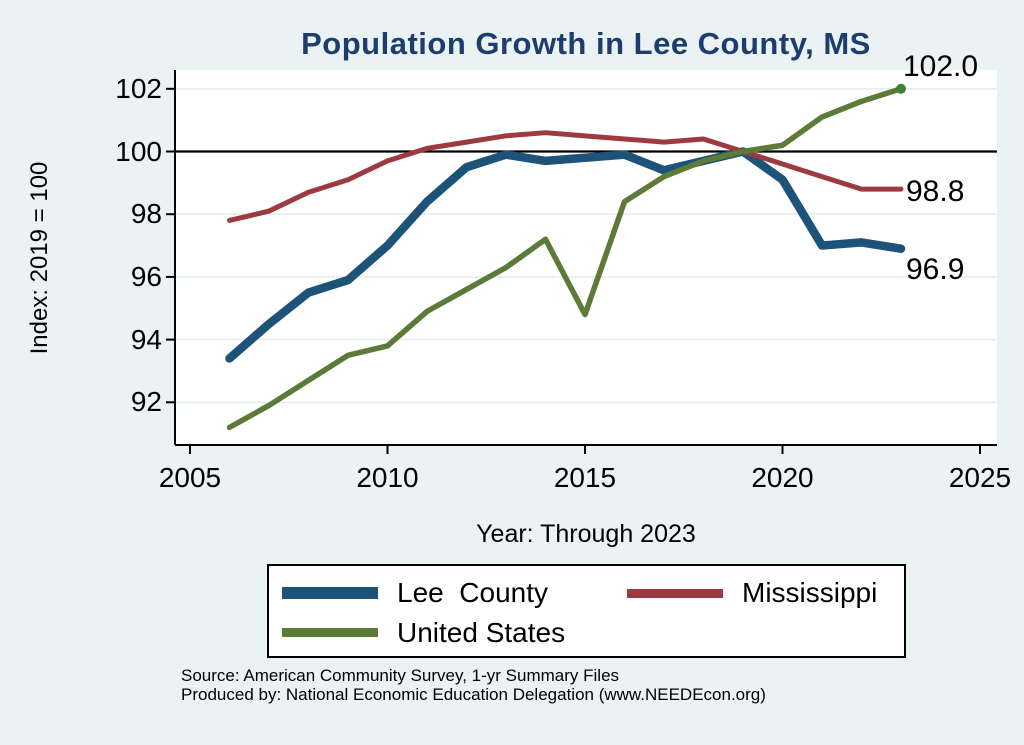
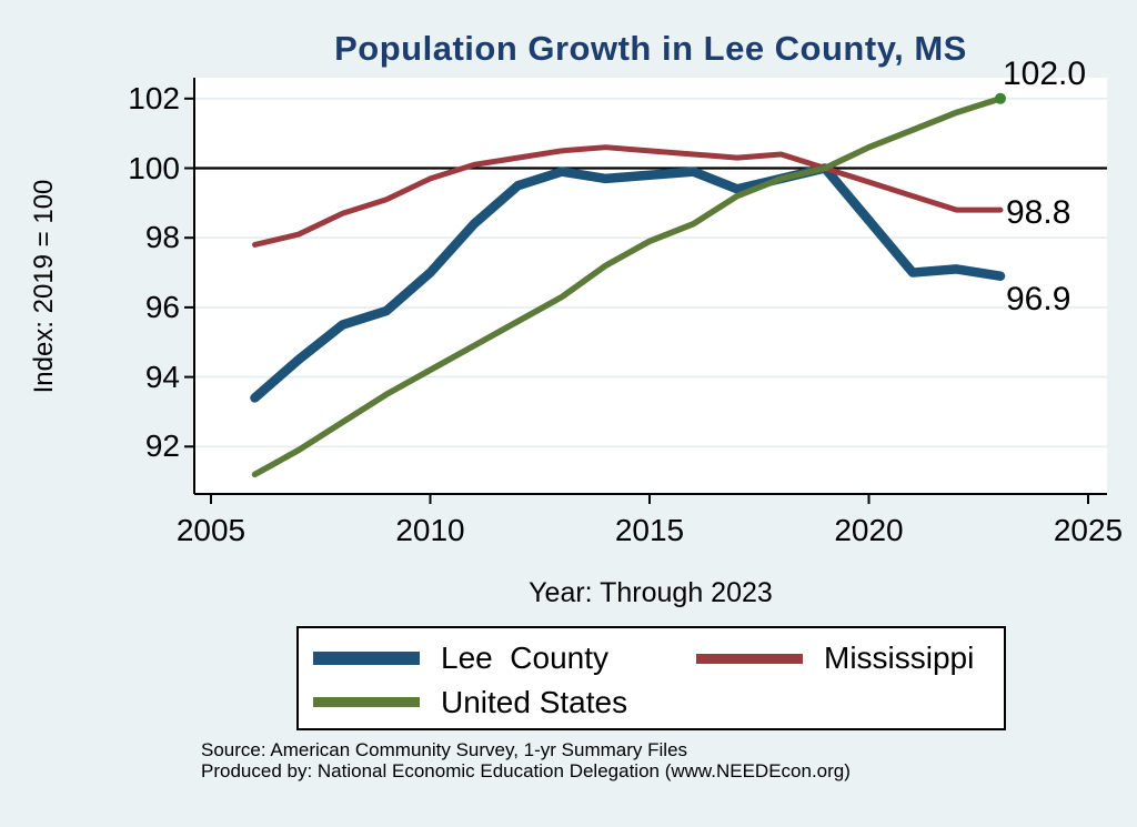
United States/2010: 93.8 -> 94.2
United States/2015: 94.8 -> 97.9
Lee County/2020: 99.1 -> 98.5
United States/2020: 100.2 -> 100.6
